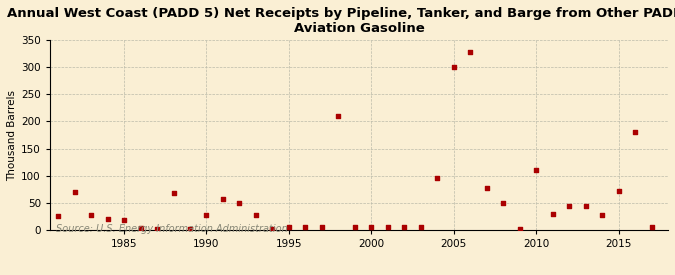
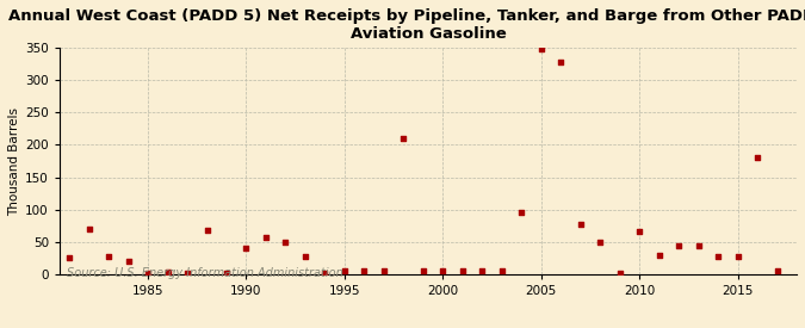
1985: 18 -> 1
1990: 28 -> 40
2005: 300 -> 348
2010: 110 -> 67
2015: 72 -> 27
